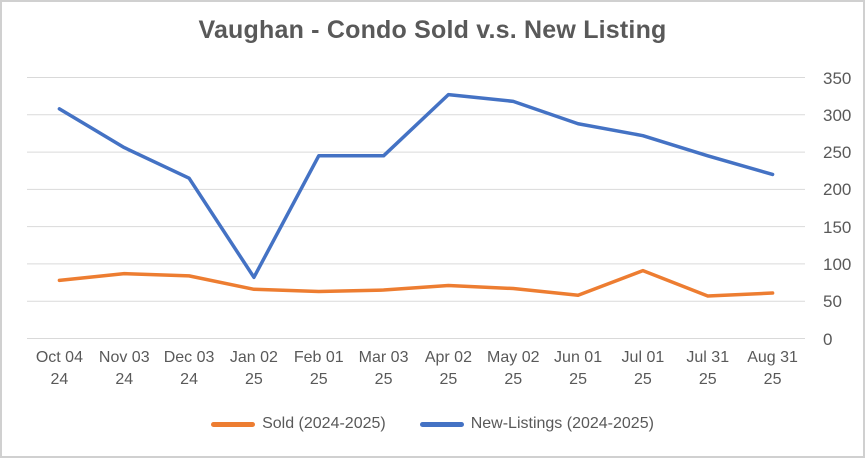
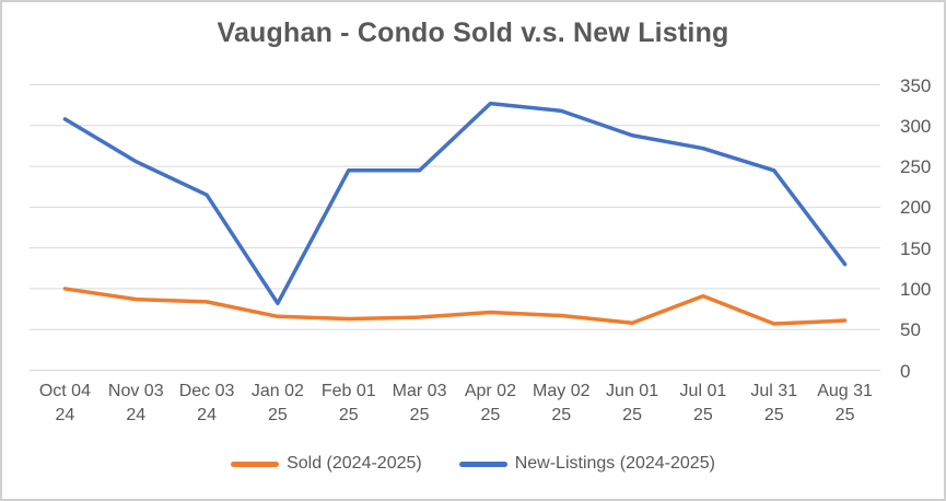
Sold (2024-2025)/Oct 04 24: 80 -> 100
New-Listings (2024-2025)/Aug 31 25: 220 -> 130
